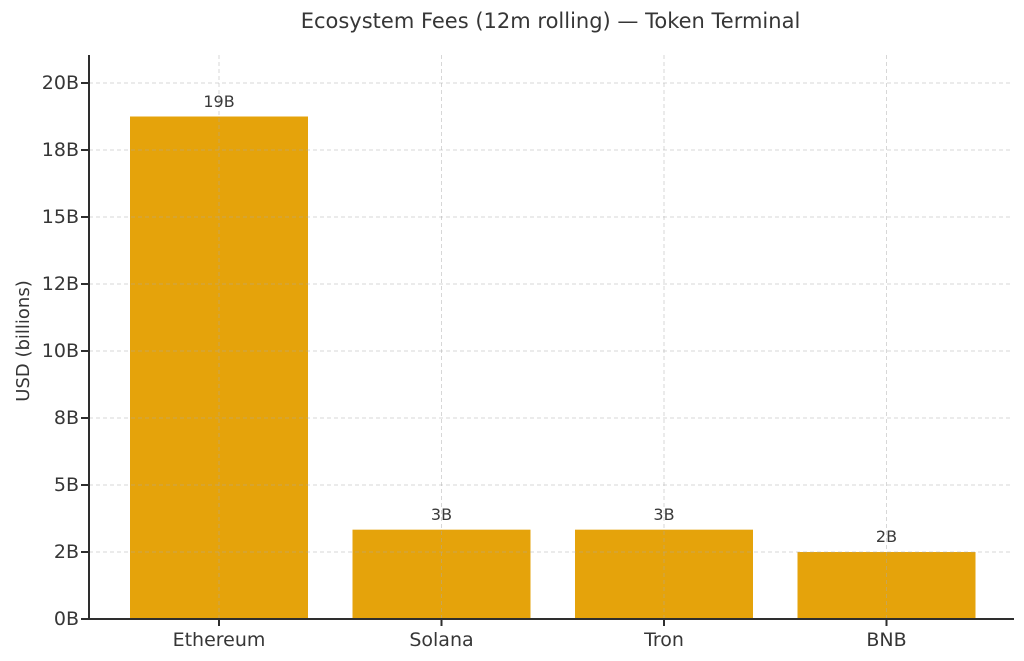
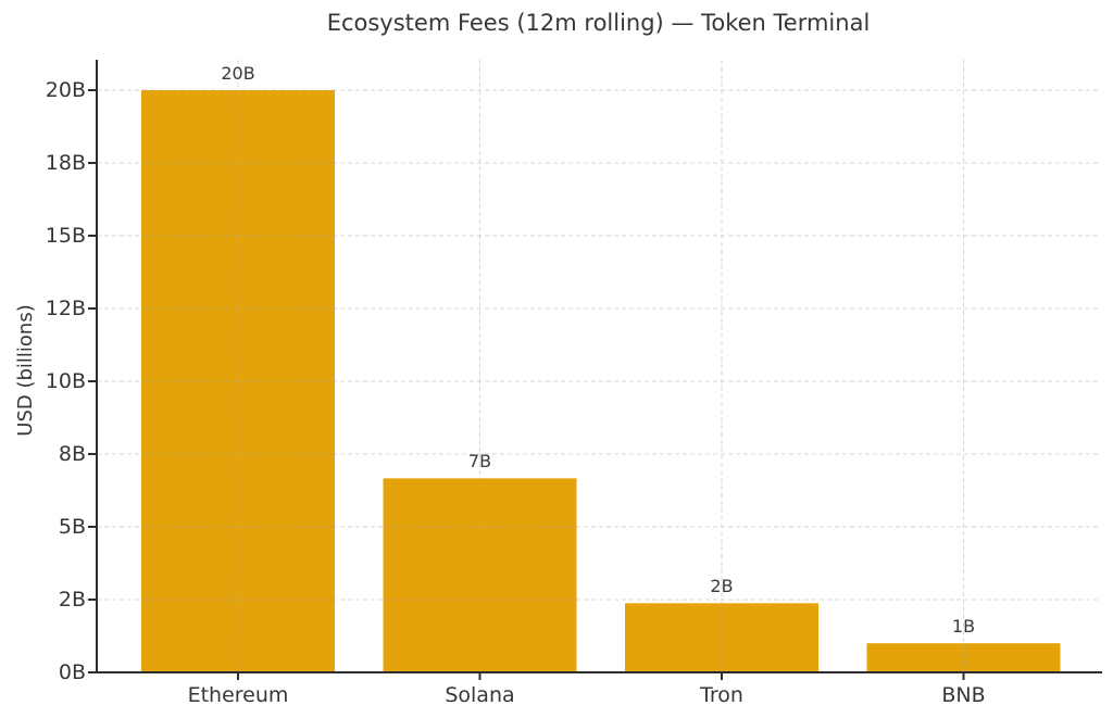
Ethereum: 19B -> 20B
Solana: 3B -> 7B
Tron: 3B -> 2B
BNB: 2B -> 1B
